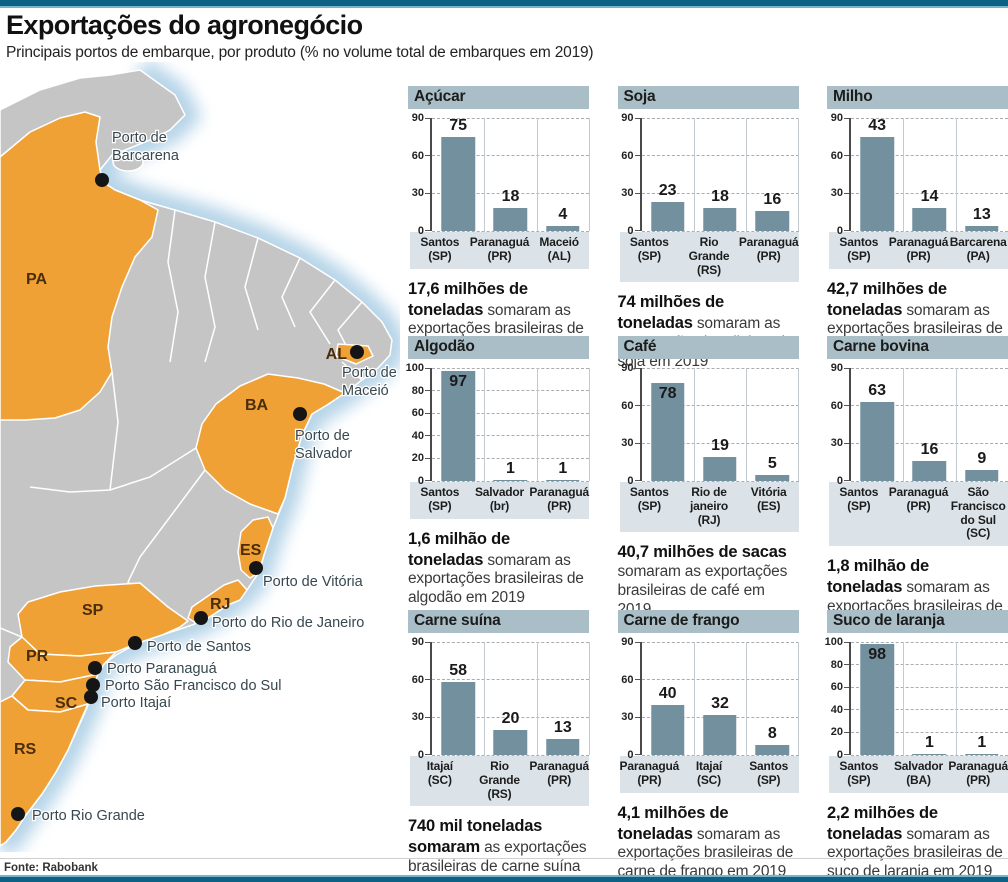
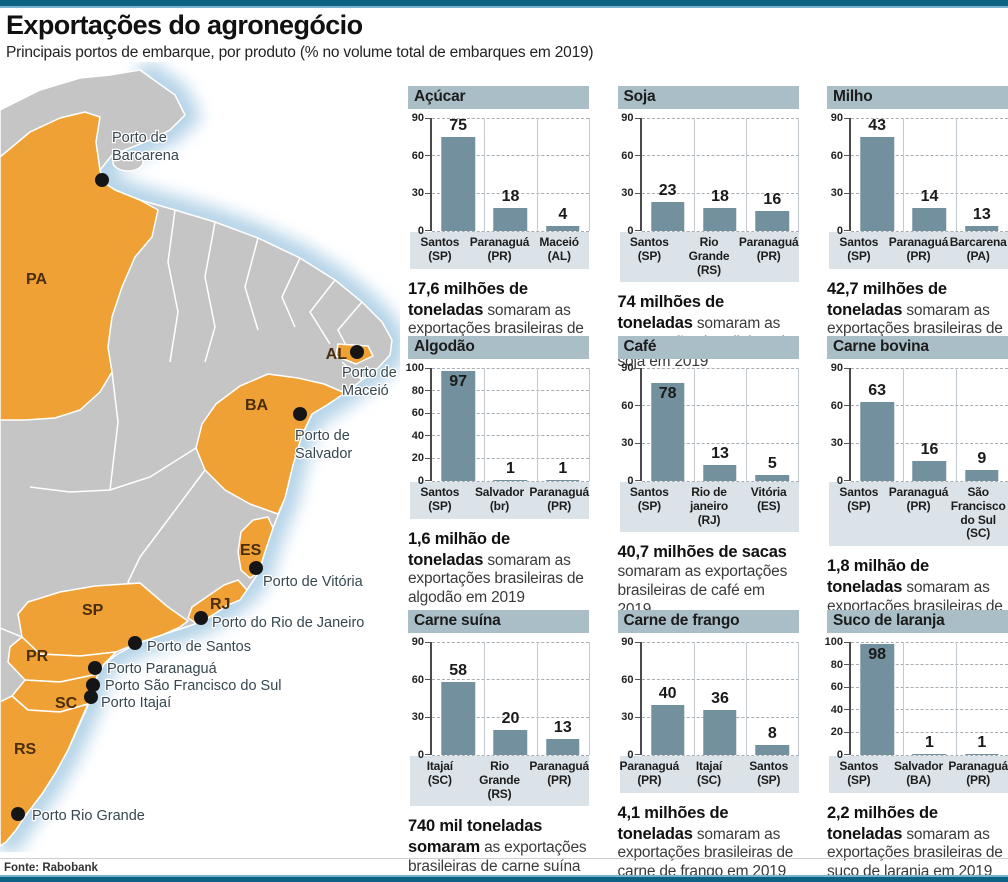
Café/Rio de janeiro (RJ): 19 -> 13
Carne de frango/Itajaí (SC): 32 -> 36
